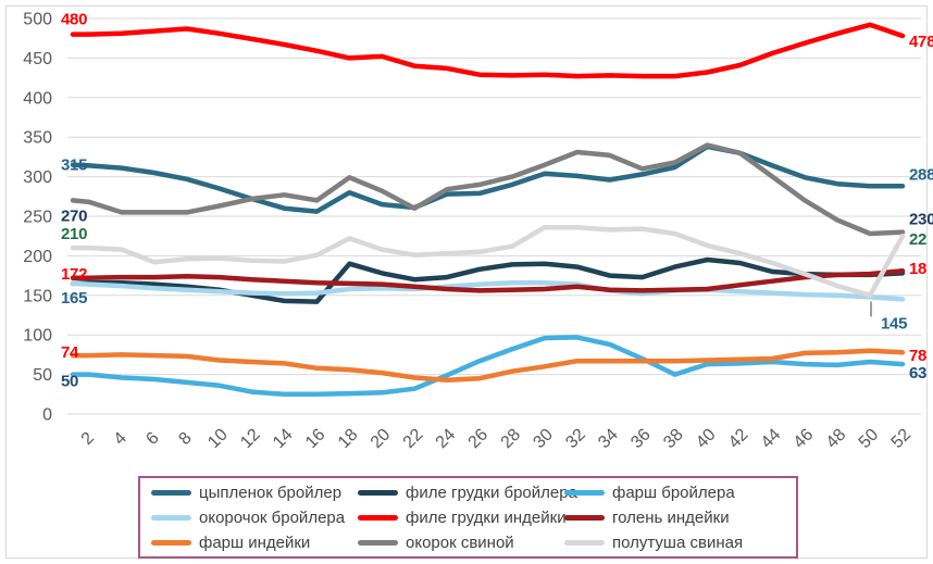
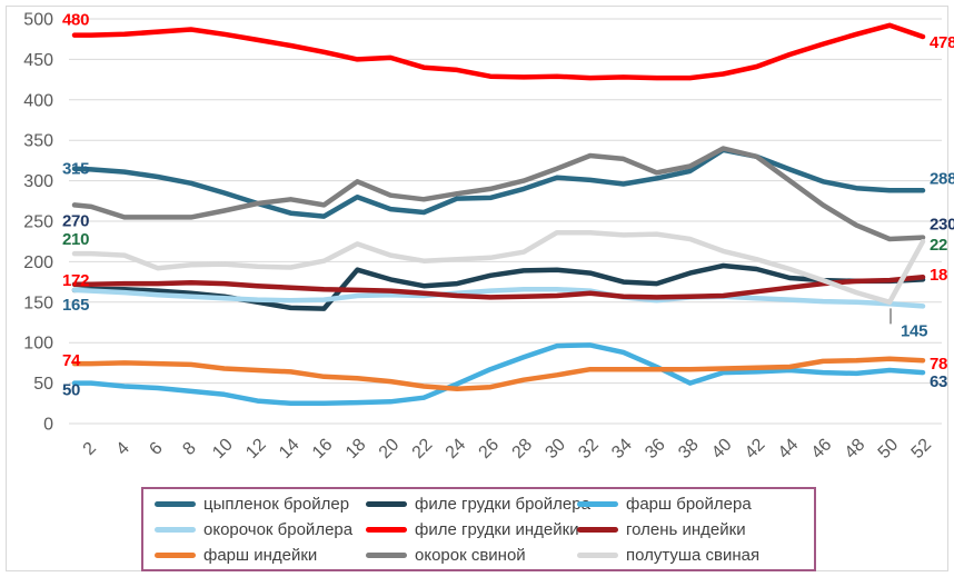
окорок свиной/22: 260 -> 280
